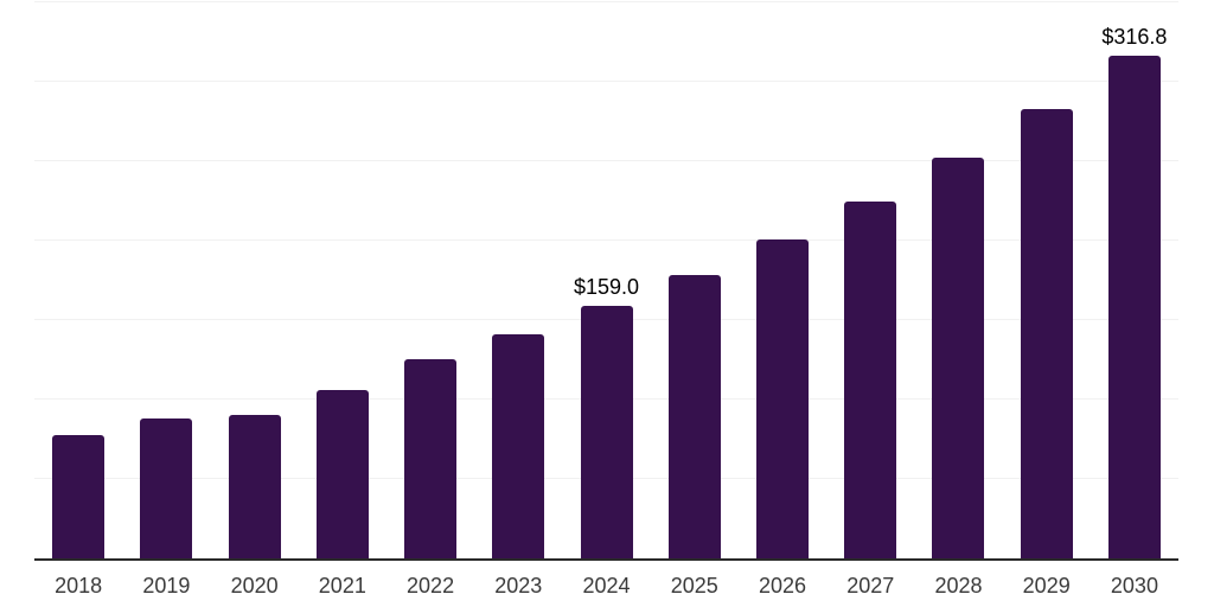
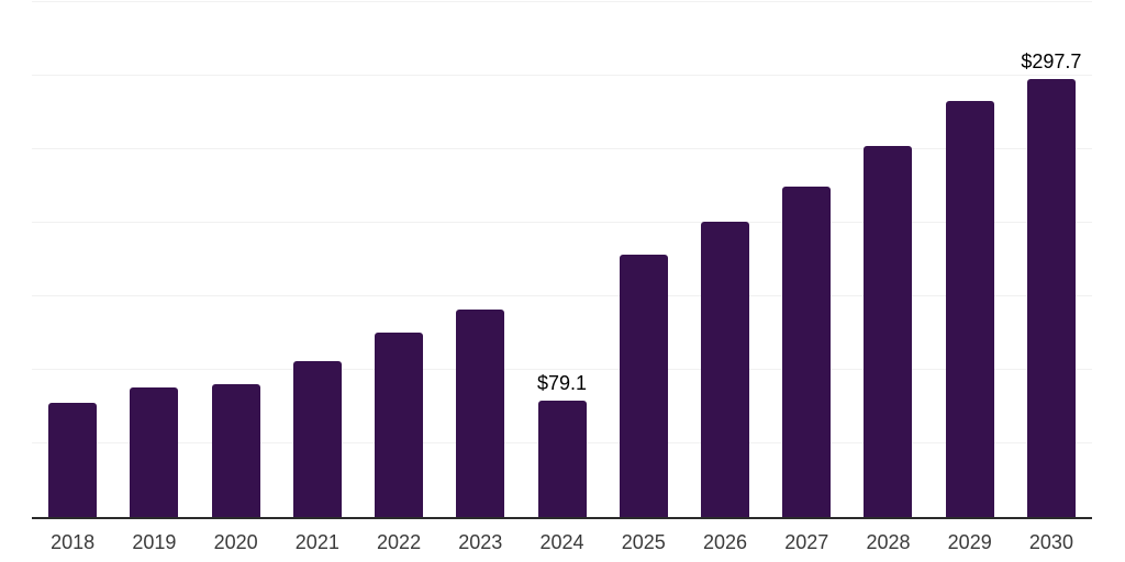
2024: $159.0 -> $79.1
2030: $316.8 -> $297.7
